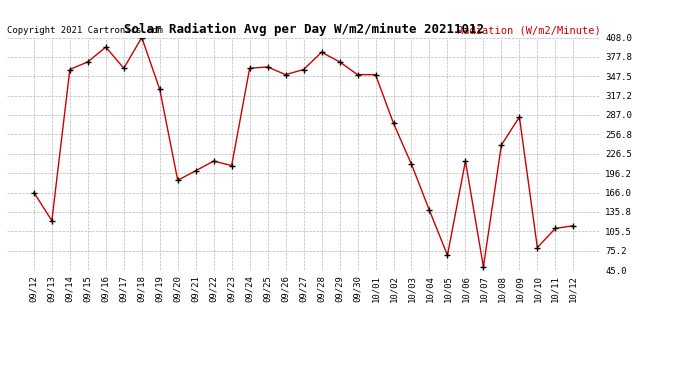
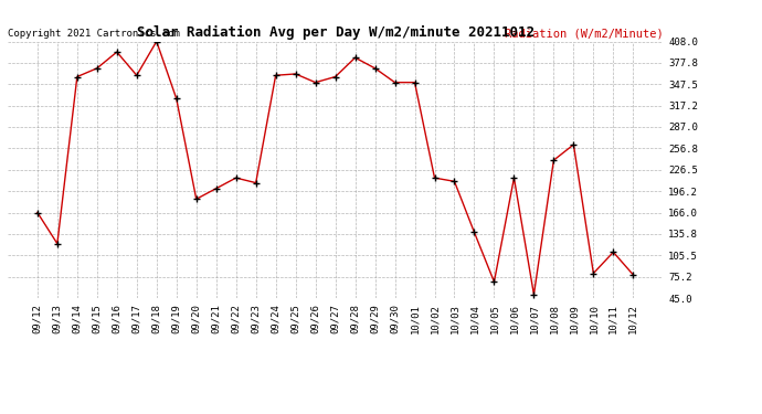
10/02: 274 -> 215
10/09: 284 -> 262
10/12: 114 -> 78
